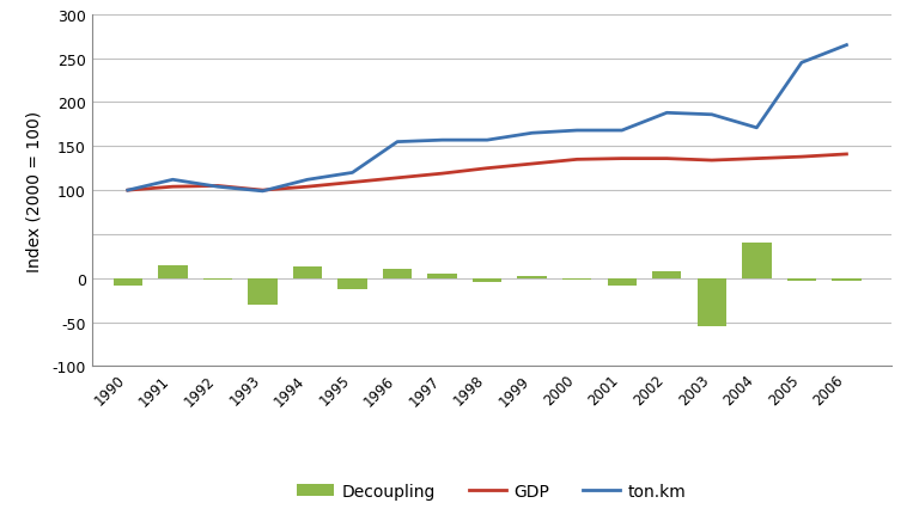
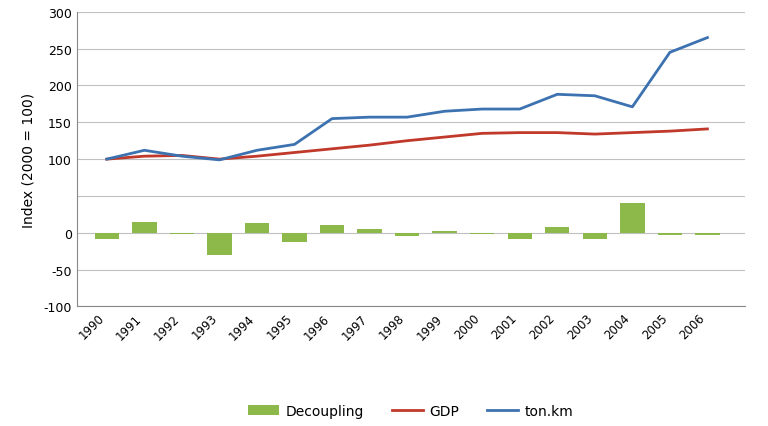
Decoupling/2003: -55 -> -8
